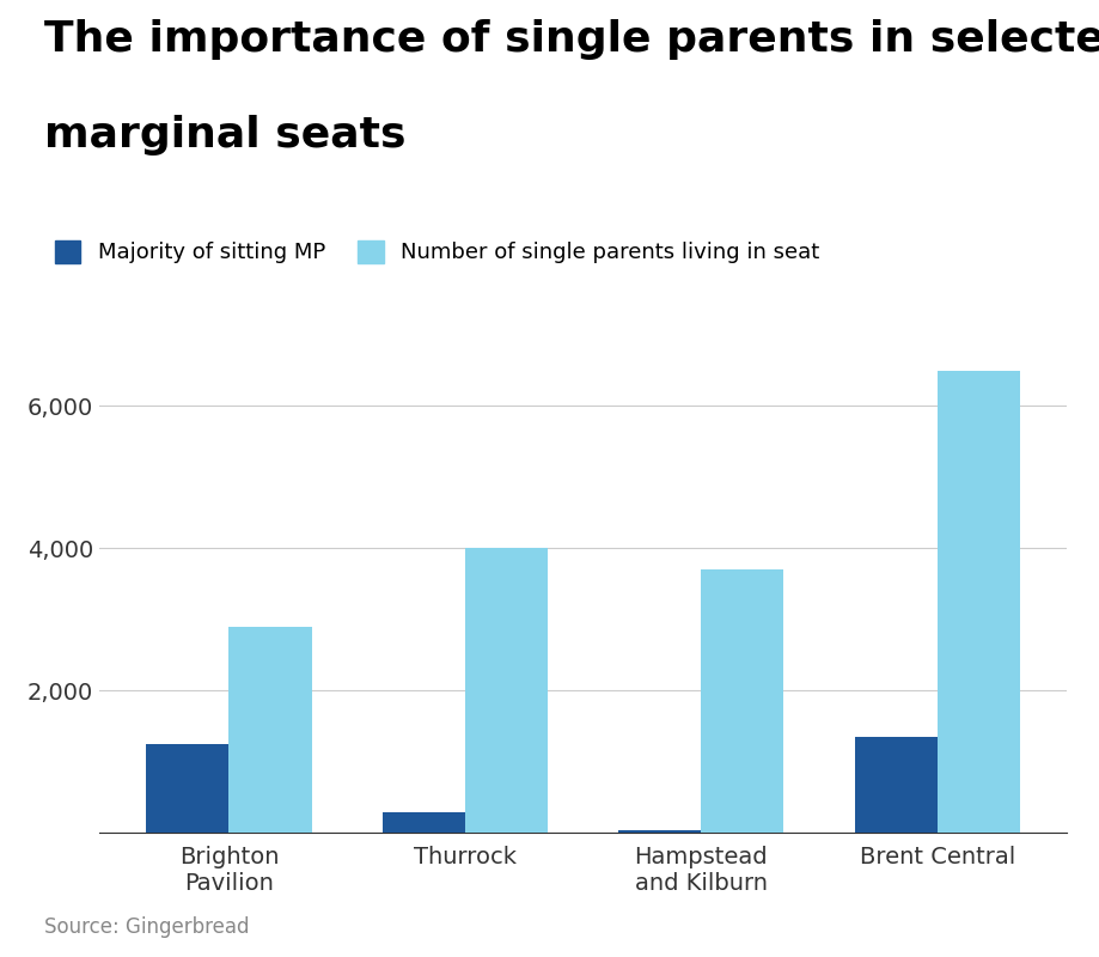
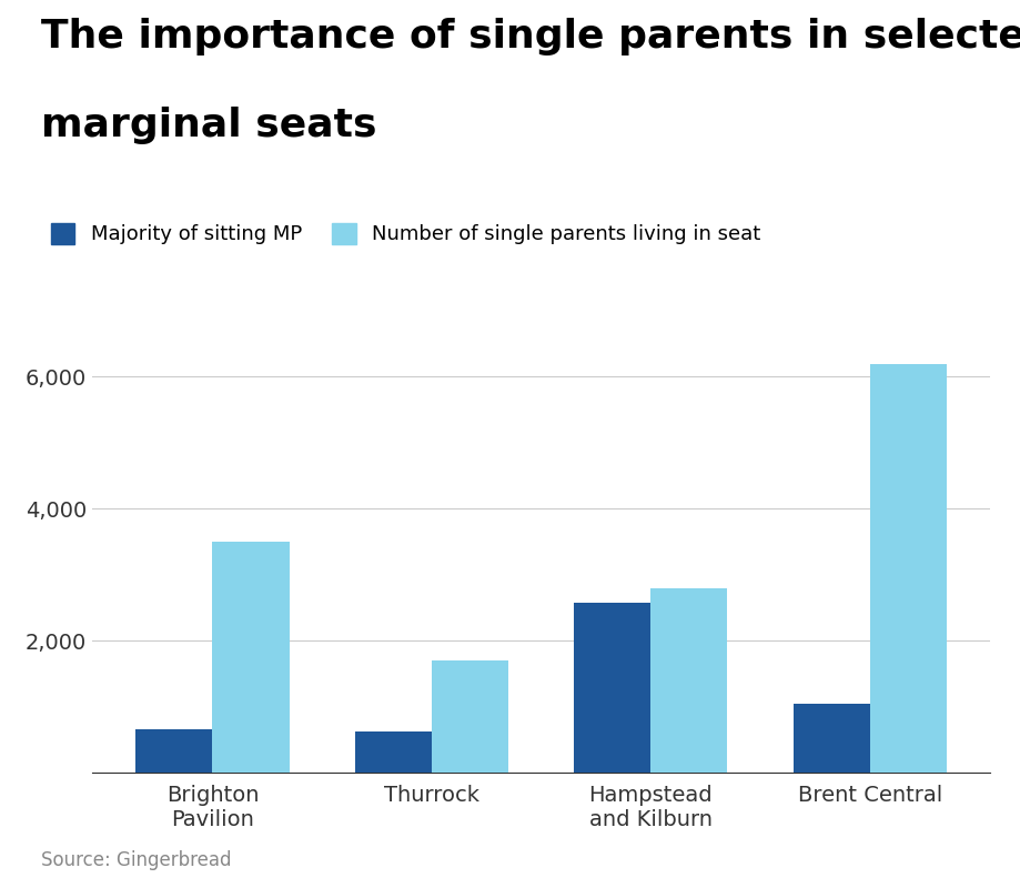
Majority of sitting MP/Brighton Pavilion: 1,250 -> 660
Number of single parents living in seat/Brighton Pavilion: 2,900 -> 3,500
Majority of sitting MP/Thurrock: 290 -> 620
Number of single parents living in seat/Thurrock: 4,000 -> 1,700
Majority of sitting MP/Hampstead and Kilburn: 40 -> 2,580
Number of single parents living in seat/Hampstead and Kilburn: 3,700 -> 2,800
Majority of sitting MP/Brent Central: 1,340 -> 1,040
Number of single parents living in seat/Brent Central: 6,500 -> 6,200
